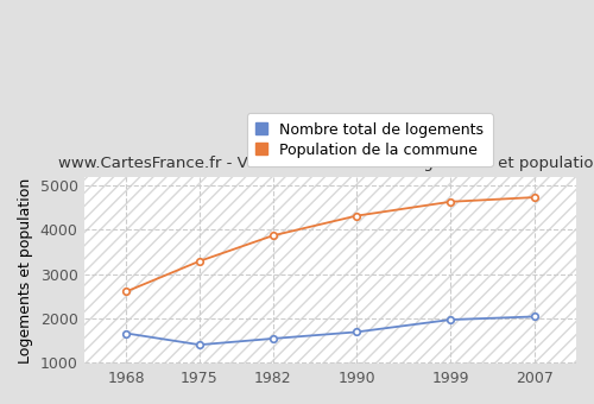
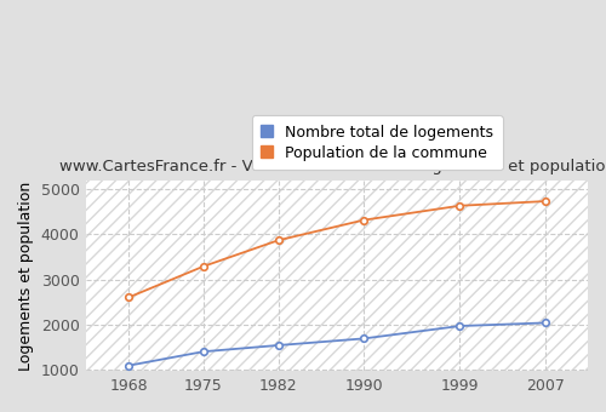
Nombre total de logements/1968: 1650 -> 1080
